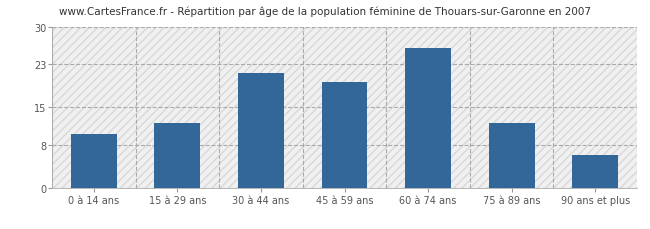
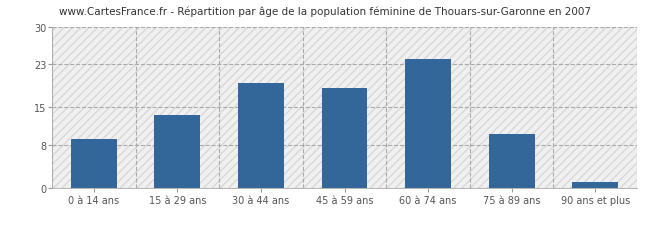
0 à 14 ans: 10.0 -> 9.0
15 à 29 ans: 12.0 -> 13.5
30 à 44 ans: 21.4 -> 19.5
45 à 59 ans: 19.6 -> 18.5
60 à 74 ans: 26.0 -> 24.0
75 à 89 ans: 12.0 -> 10.0
90 ans et plus: 6.0 -> 1.0
